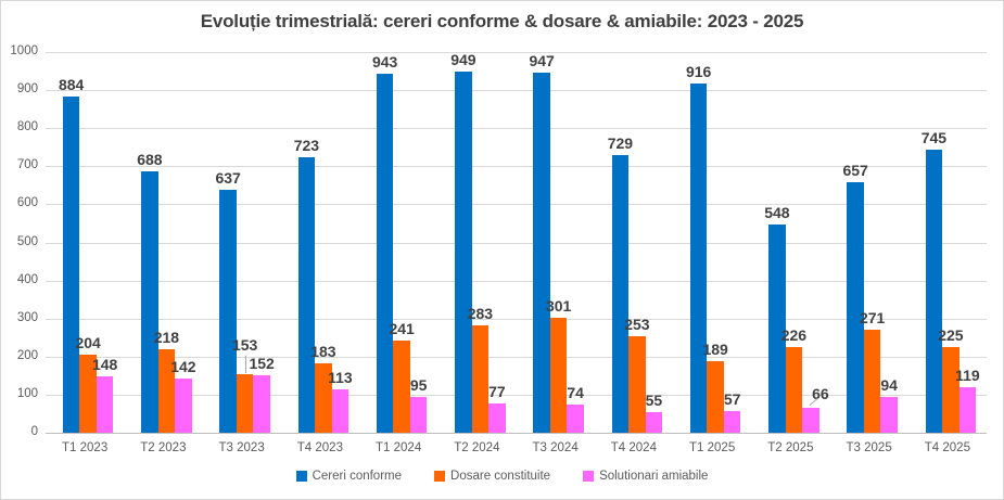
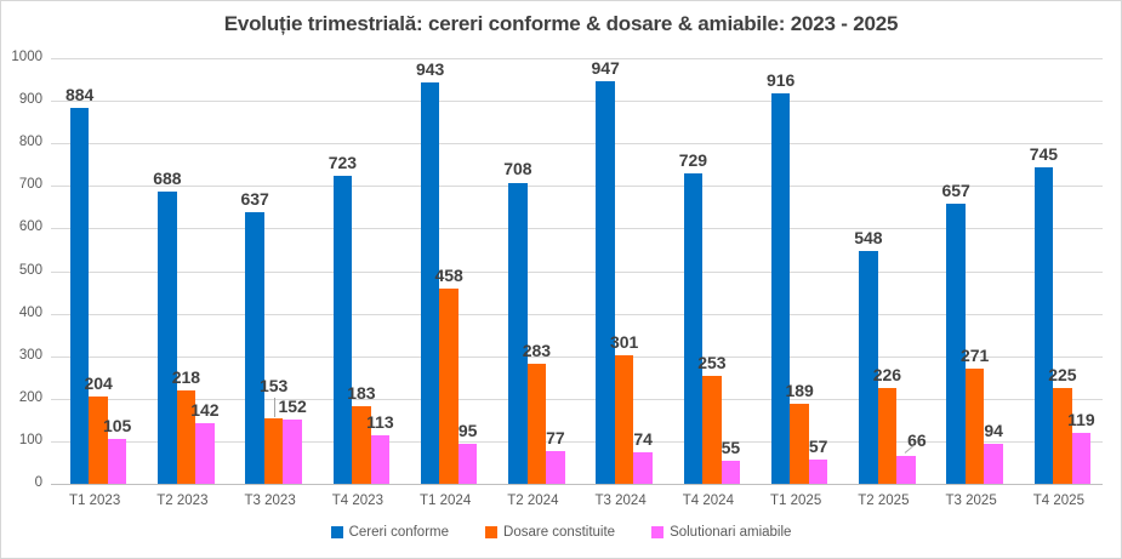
Solutionari amiabile/T1 2023: 148 -> 105
Dosare constituite/T1 2024: 241 -> 458
Cereri conforme/T2 2024: 949 -> 708
